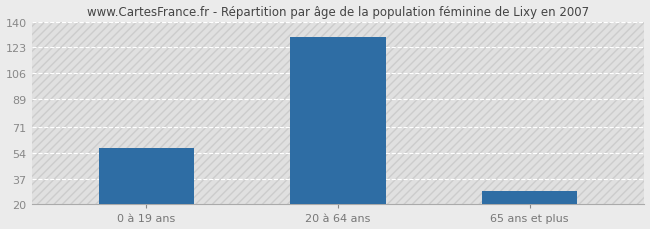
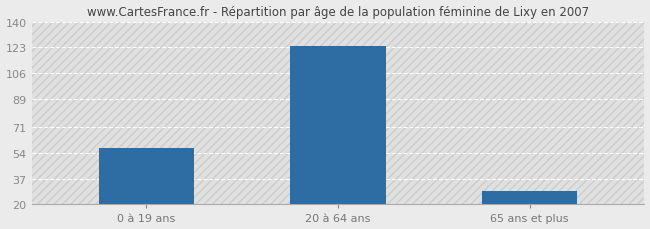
20 à 64 ans: 130 -> 124
